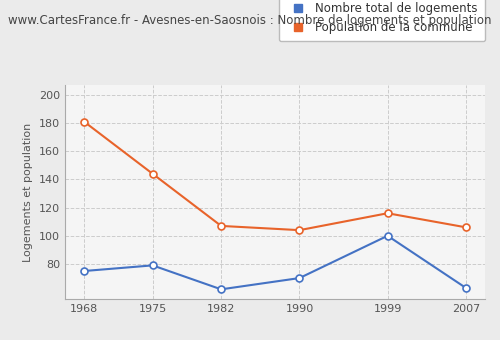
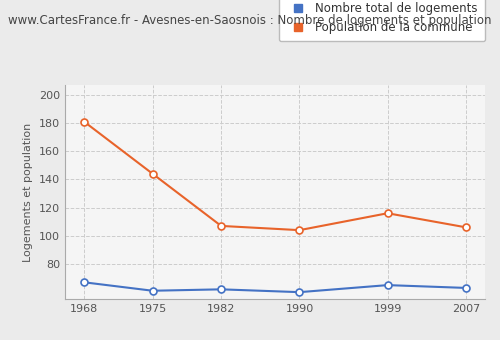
Nombre total de logements/1968: 75 -> 67
Nombre total de logements/1975: 79 -> 61
Nombre total de logements/1990: 70 -> 60
Nombre total de logements/1999: 100 -> 65
